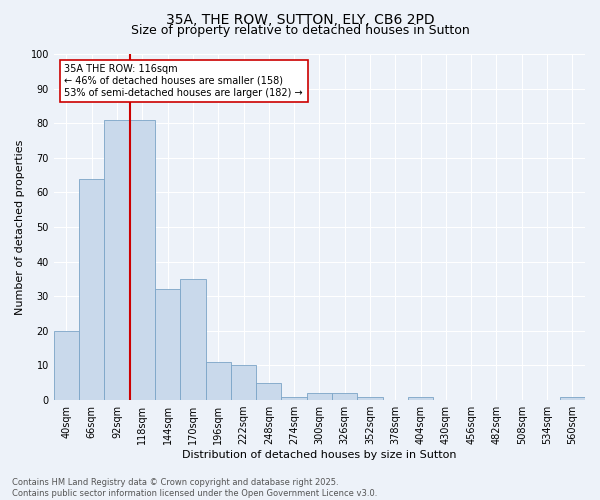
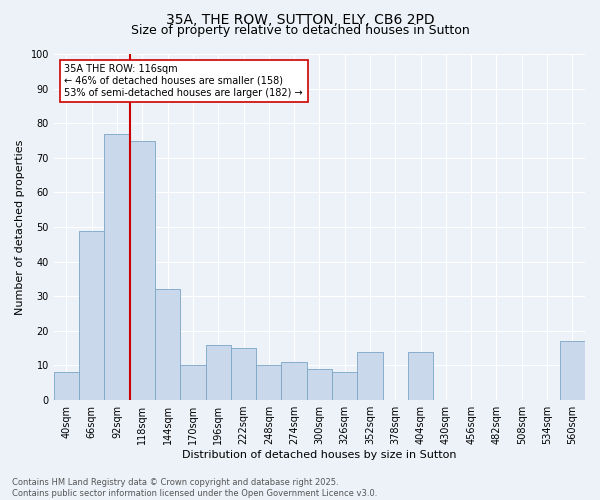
40sqm: 20 -> 8
66sqm: 64 -> 49
92sqm: 81 -> 77
118sqm: 81 -> 75
170sqm: 35 -> 10
196sqm: 11 -> 16
222sqm: 10 -> 15
248sqm: 5 -> 10
274sqm: 1 -> 11
300sqm: 2 -> 9
326sqm: 2 -> 8
352sqm: 1 -> 14
404sqm: 1 -> 14
560sqm: 1 -> 17
